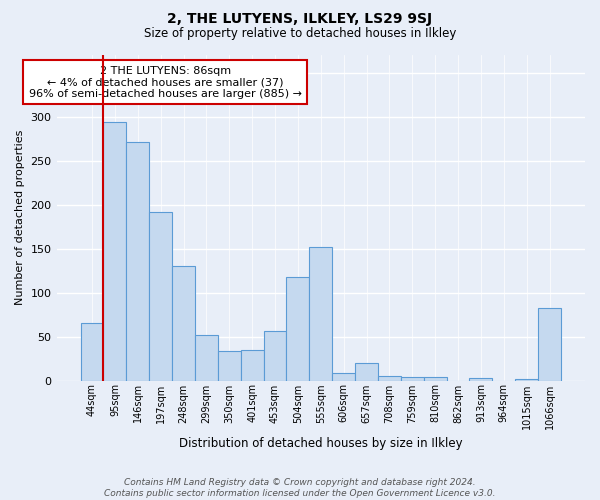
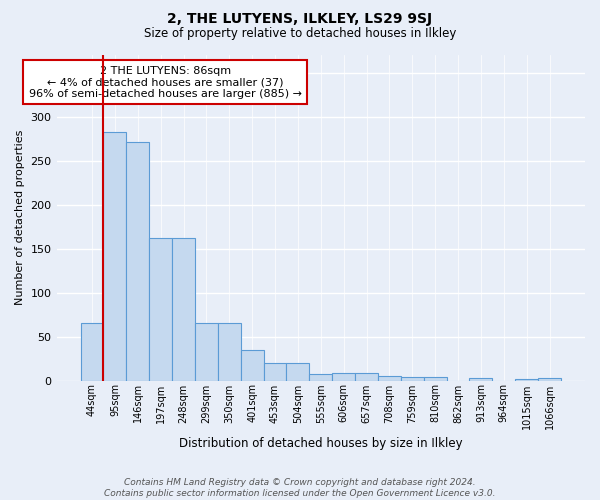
95sqm: 294 -> 283
197sqm: 192 -> 162
248sqm: 130 -> 162
299sqm: 52 -> 65
350sqm: 34 -> 65
453sqm: 56 -> 20
504sqm: 118 -> 20
555sqm: 152 -> 7
657sqm: 20 -> 9
1066sqm: 82 -> 3
